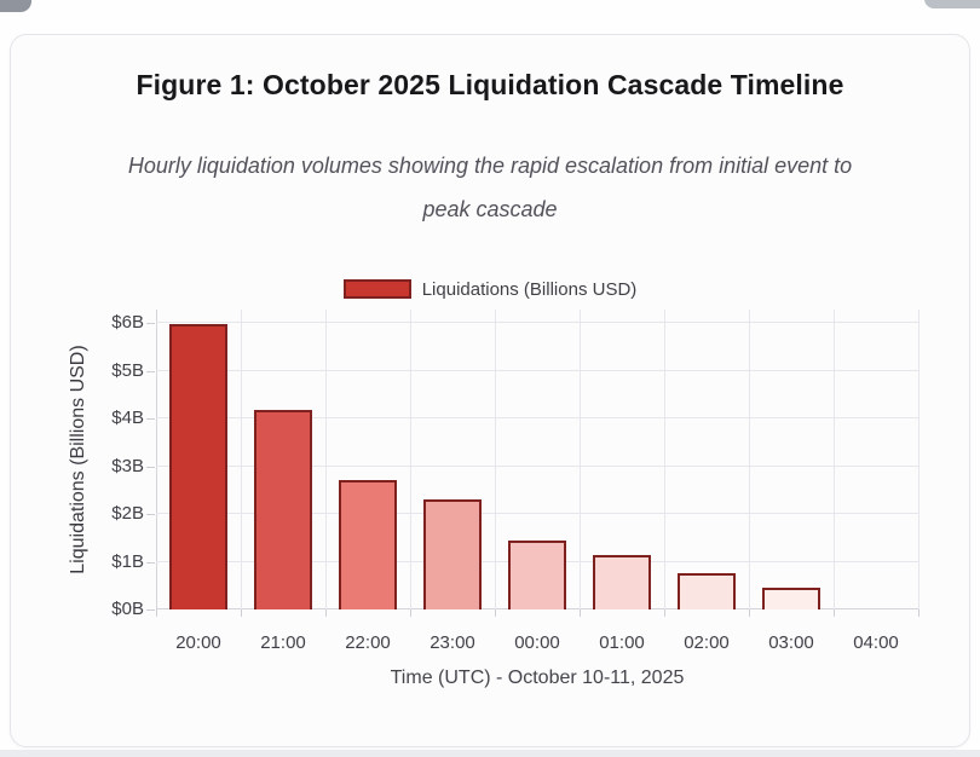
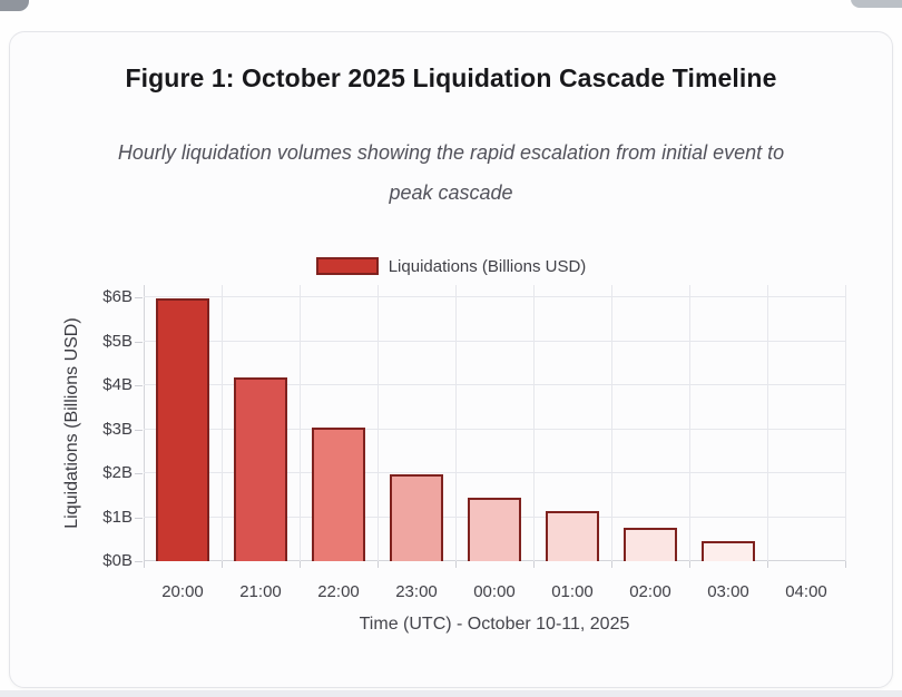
22:00: $2.7B -> $3.0B
23:00: $2.3B -> $2.0B
